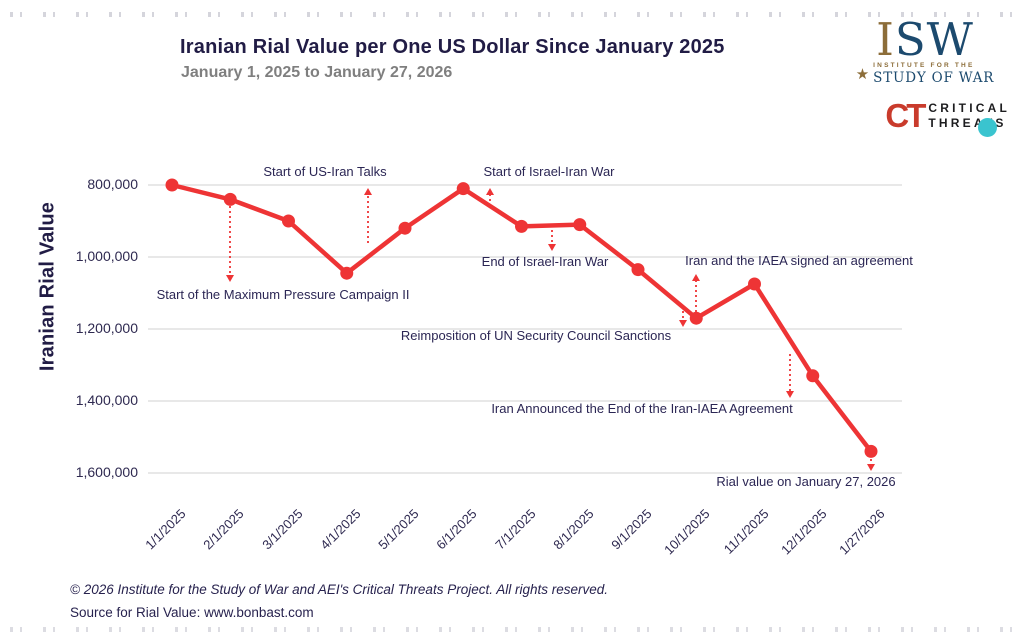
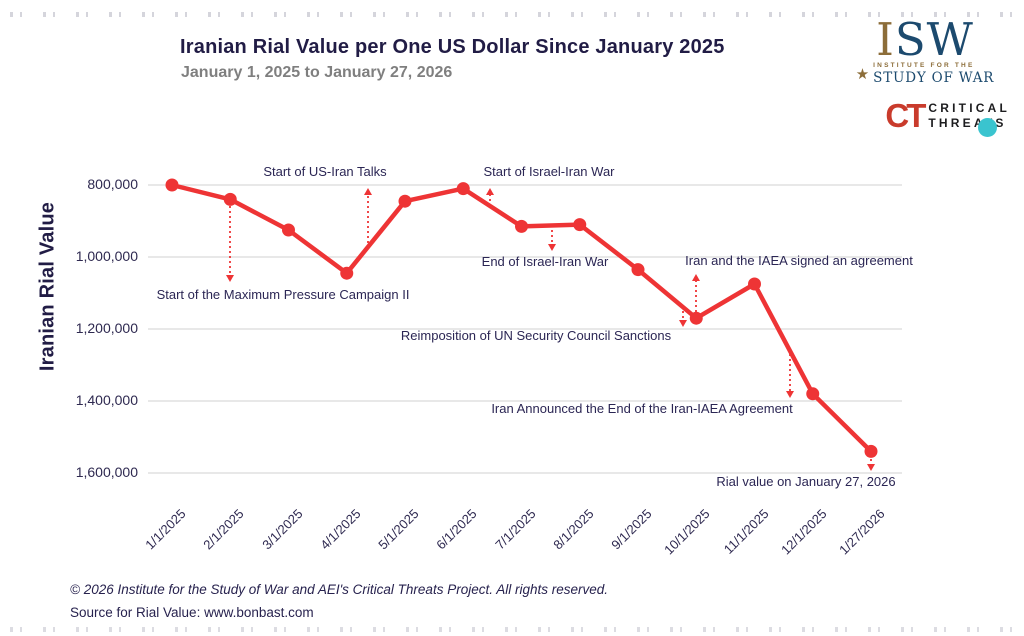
3/1/2025: 900000 -> 920000
5/1/2025: 920000 -> 840000
12/1/2025: 1330000 -> 1380000
